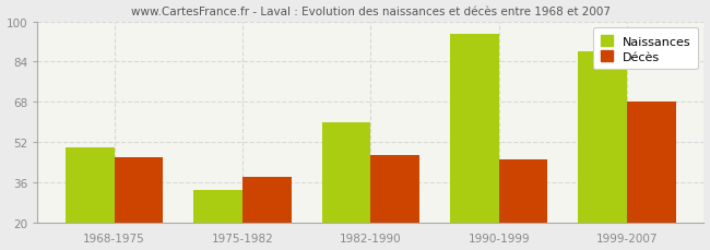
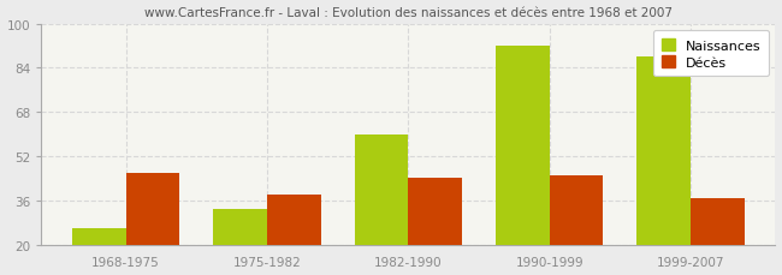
Naissances/1968-1975: 50 -> 26
Décès/1982-1990: 47 -> 44
Naissances/1990-1999: 95 -> 92
Décès/1999-2007: 68 -> 37
